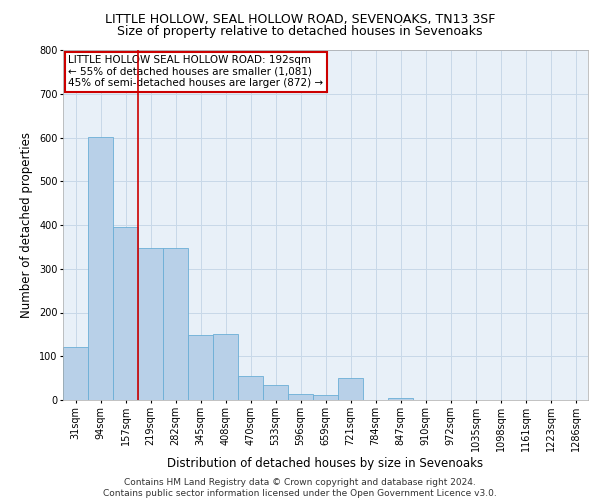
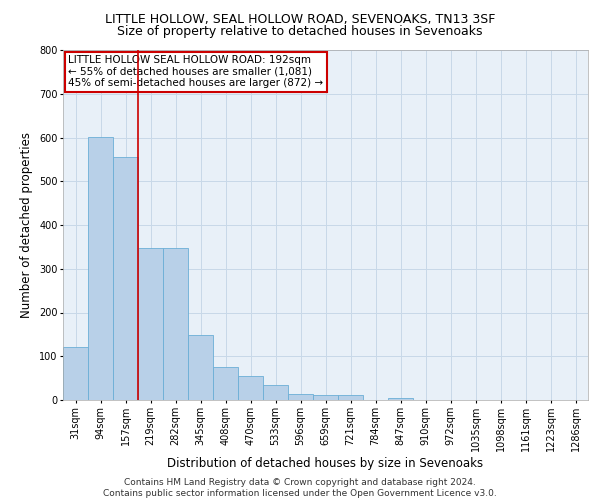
157sqm: 395 -> 556
408sqm: 150 -> 75
721sqm: 50 -> 12
